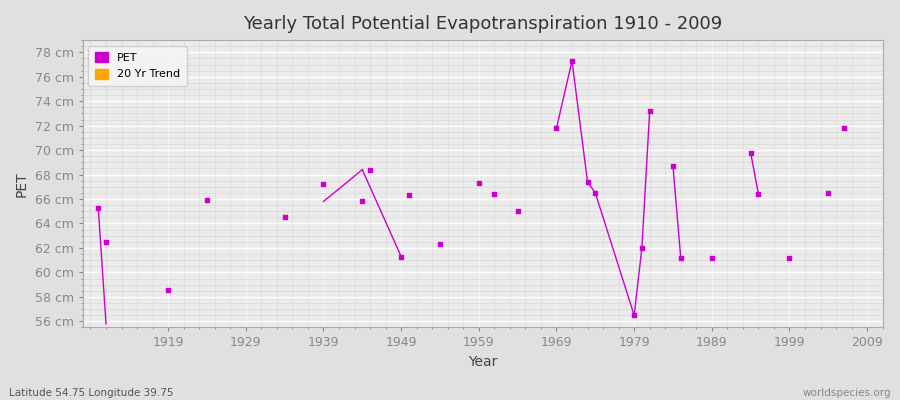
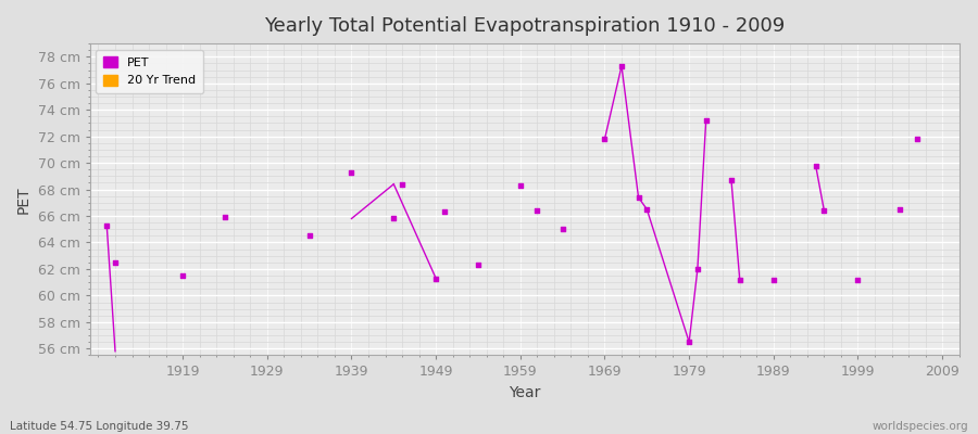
1919: 58.6 cm -> 61.5 cm
1939: 67.2 cm -> 69.3 cm
1959: 67.3 cm -> 68.3 cm
